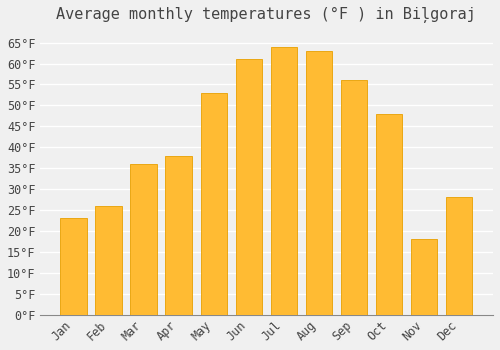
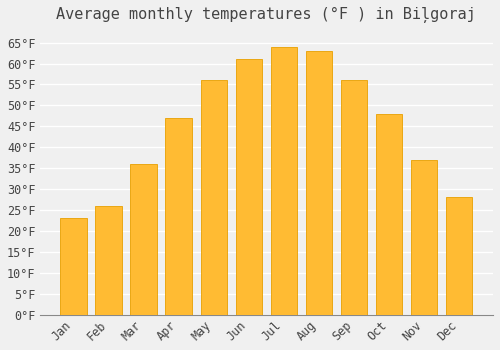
Apr: 38°F -> 47°F
May: 53°F -> 56°F
Nov: 18°F -> 37°F
